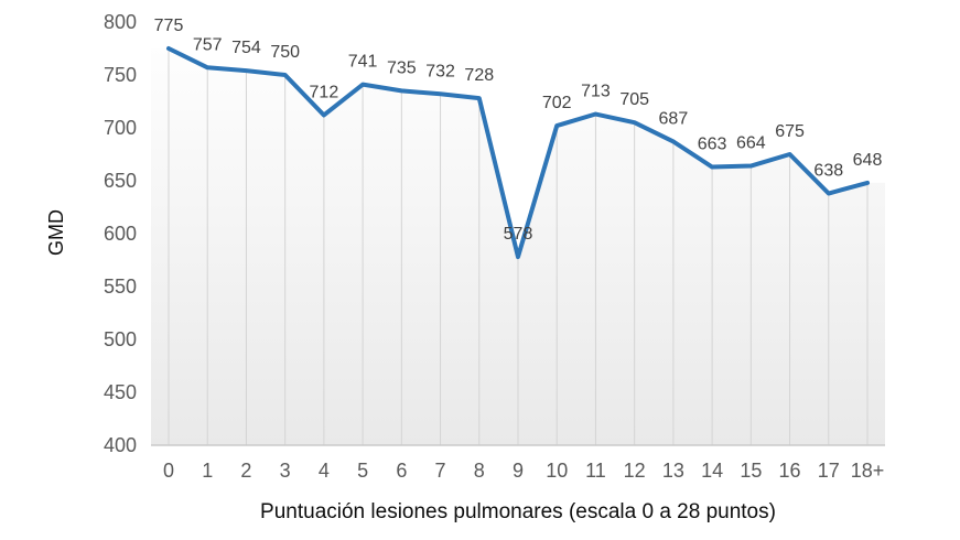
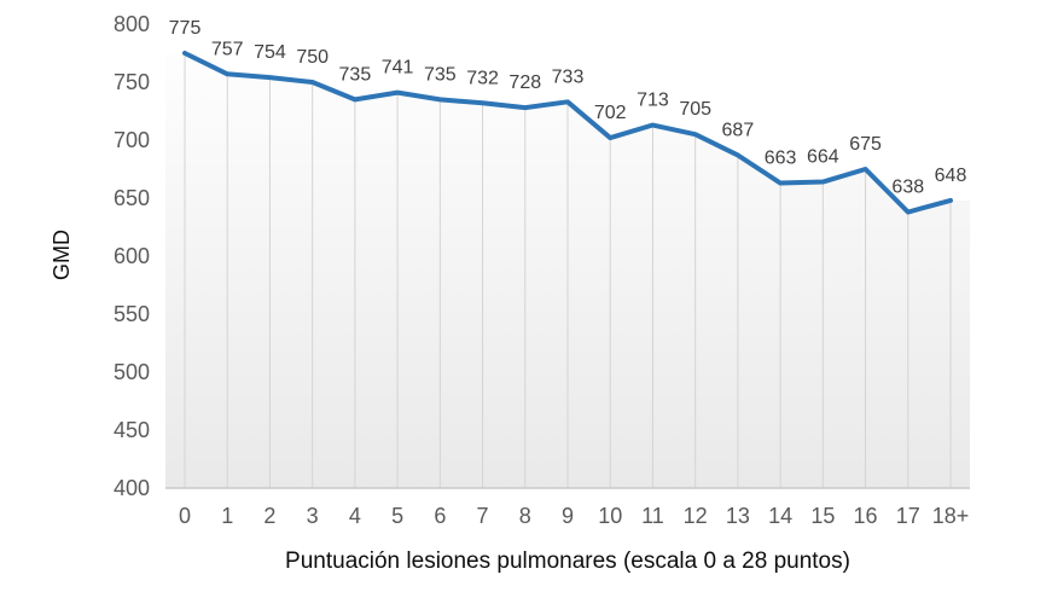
4: 712 -> 735
9: 578 -> 733
